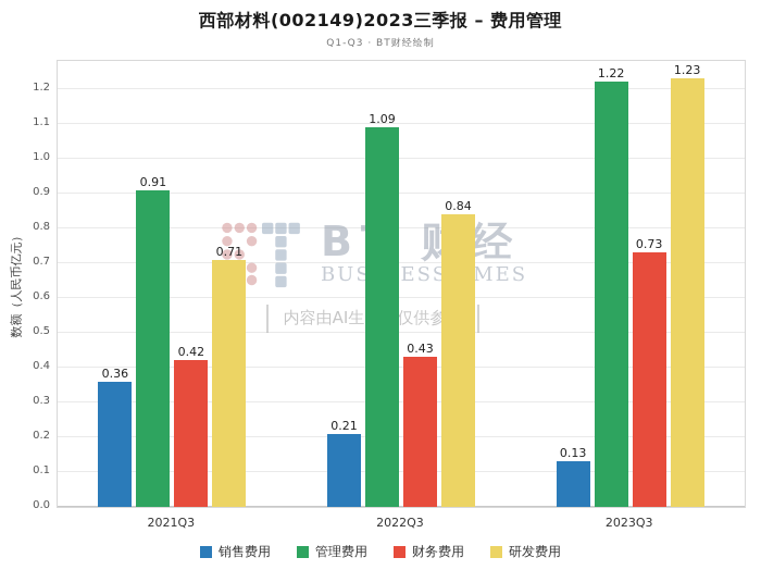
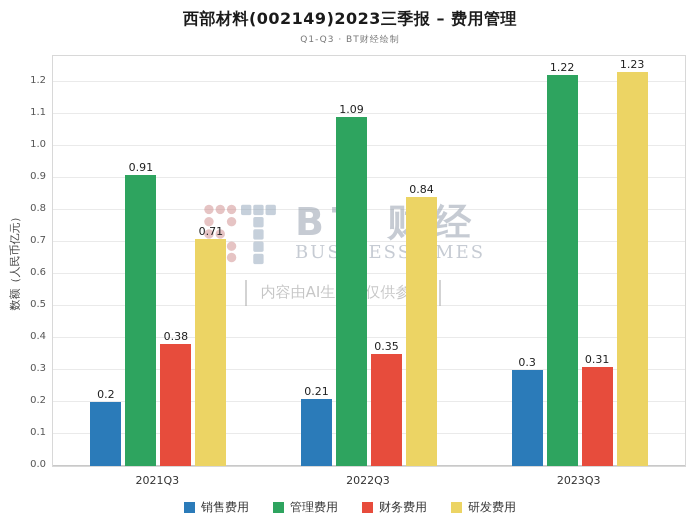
销售费用/2021Q3: 0.36 -> 0.2
财务费用/2021Q3: 0.42 -> 0.38
财务费用/2022Q3: 0.43 -> 0.35
销售费用/2023Q3: 0.13 -> 0.3
财务费用/2023Q3: 0.73 -> 0.31
